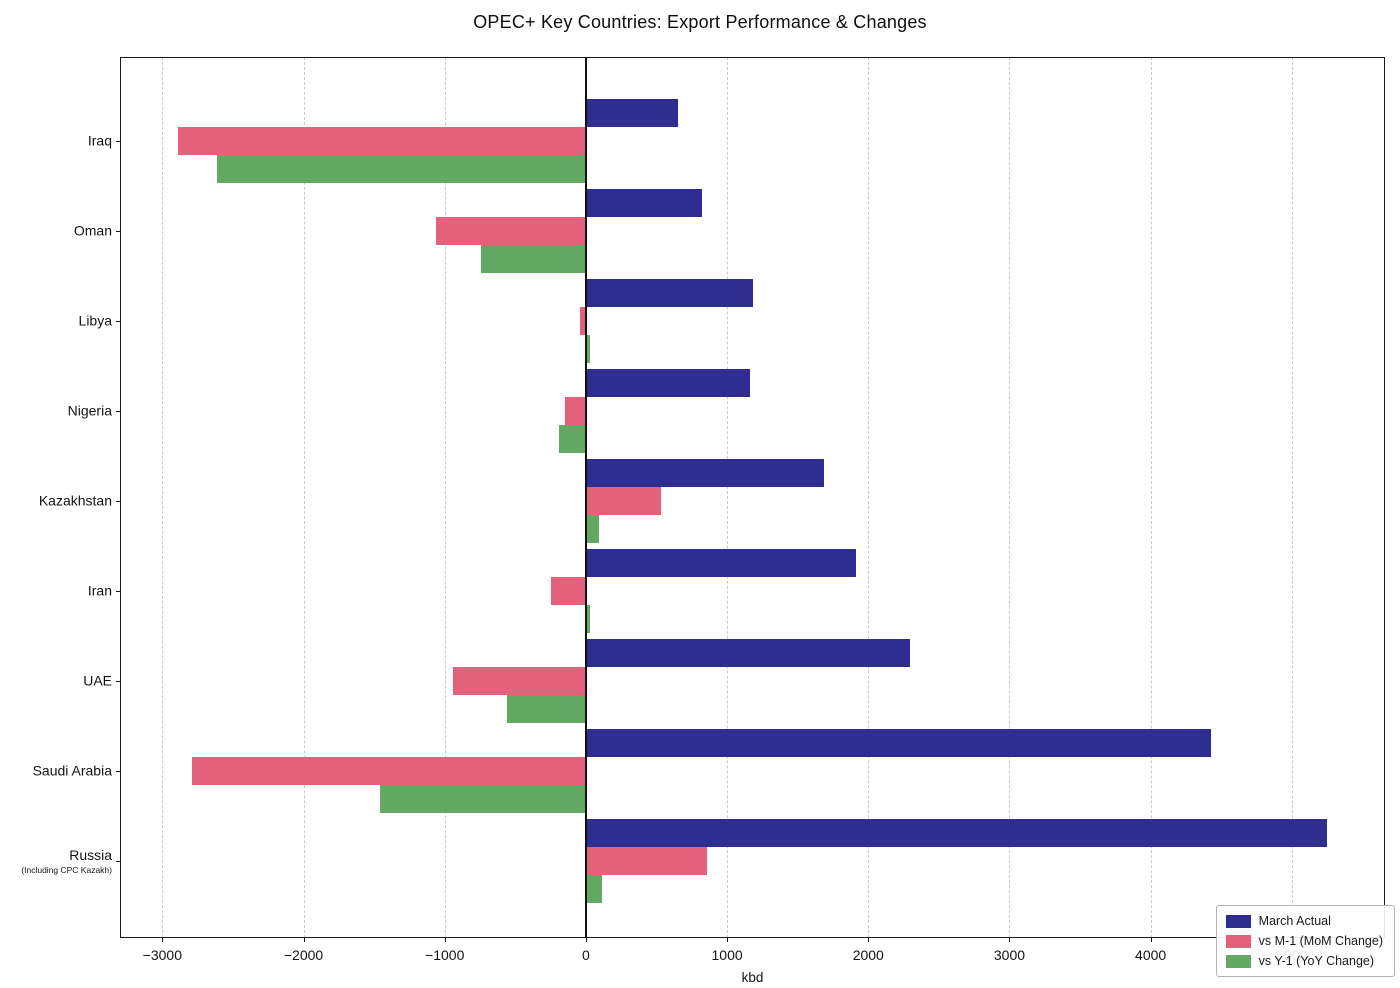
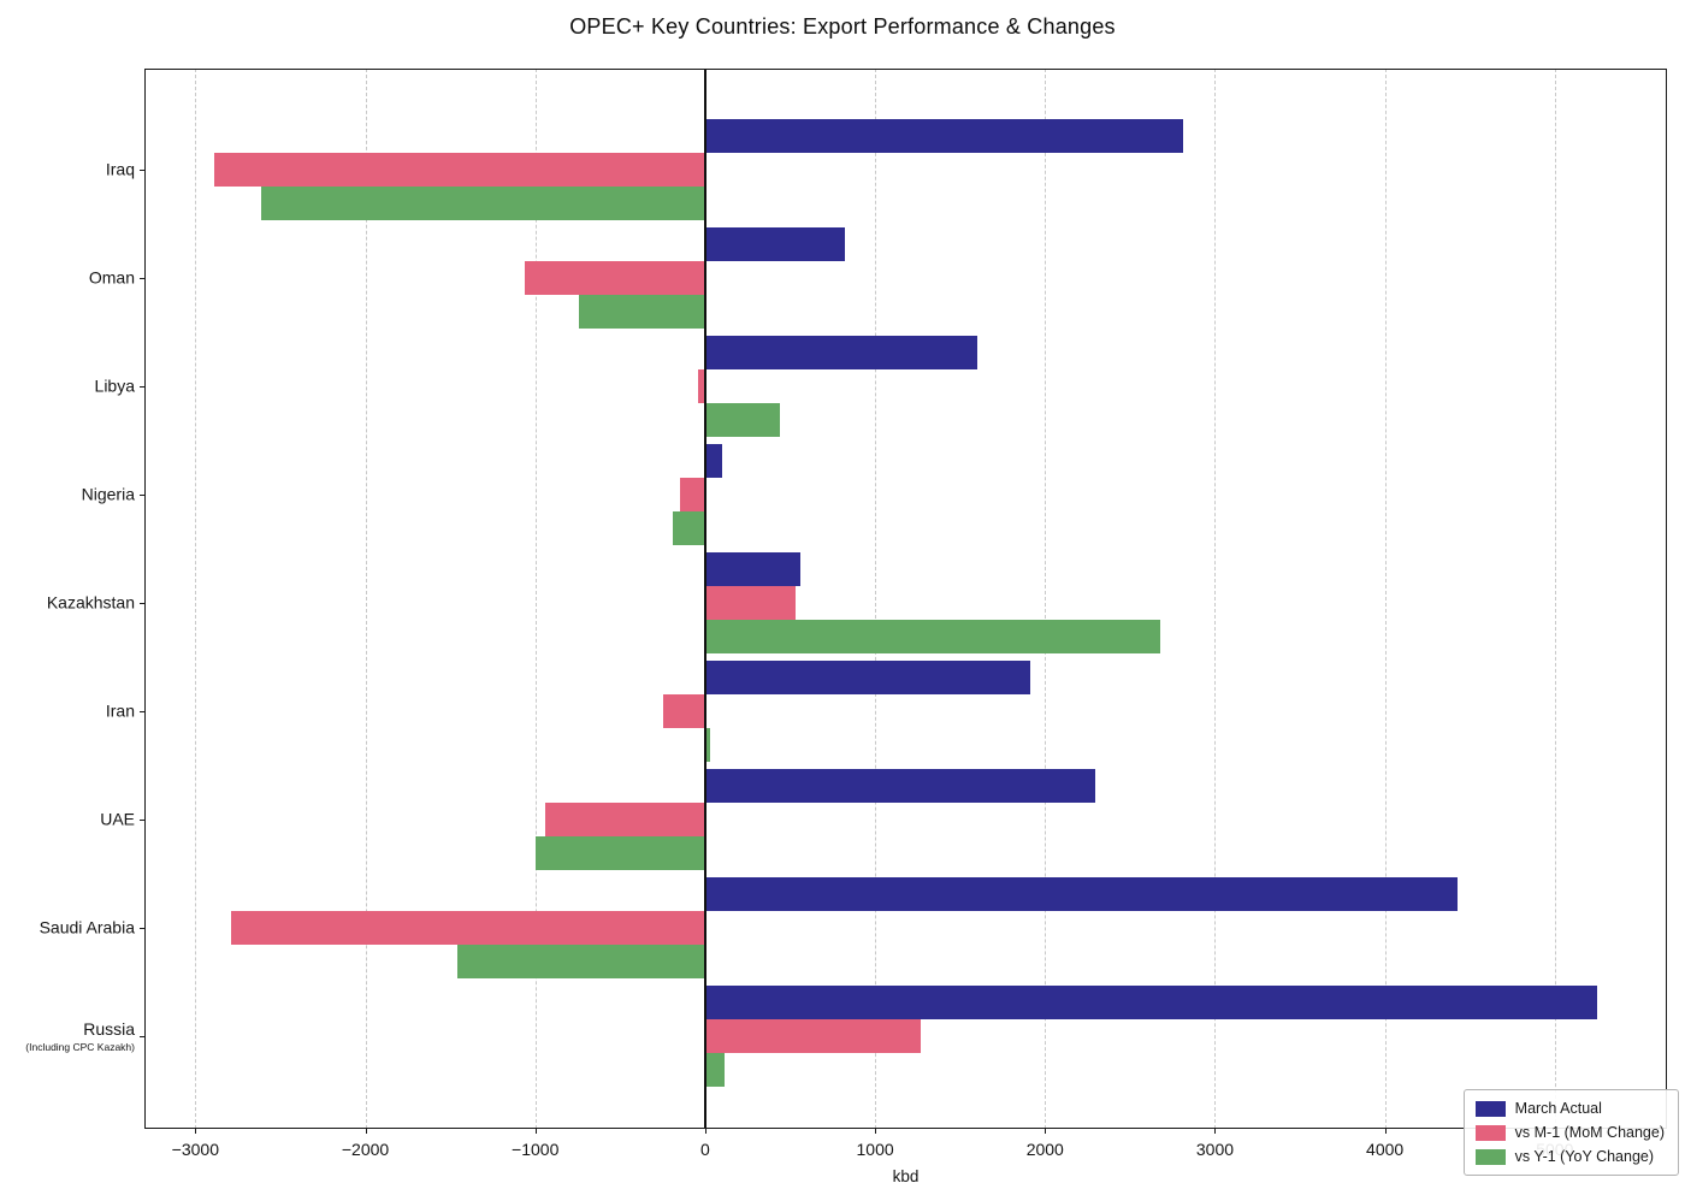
March Actual/Iraq: 660 -> 2810
March Actual/Libya: 1180 -> 1600
vs Y-1 (YoY Change)/Libya: 30 -> 440
March Actual/Nigeria: 1160 -> 100
March Actual/Kazakhstan: 1680 -> 560
vs Y-1 (YoY Change)/Kazakhstan: 90 -> 2680
vs Y-1 (YoY Change)/UAE: -560 -> -1000
vs M-1 (MoM Change)/Russia: 860 -> 1270
